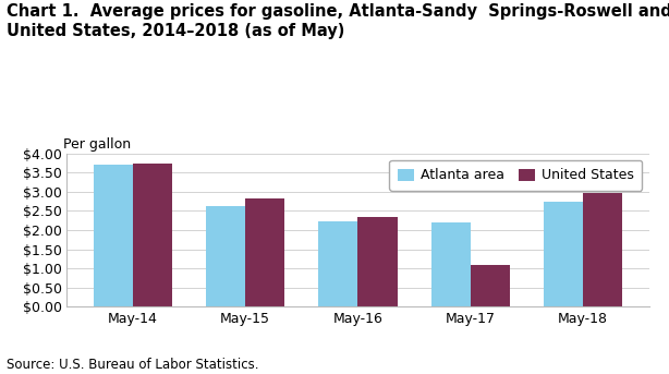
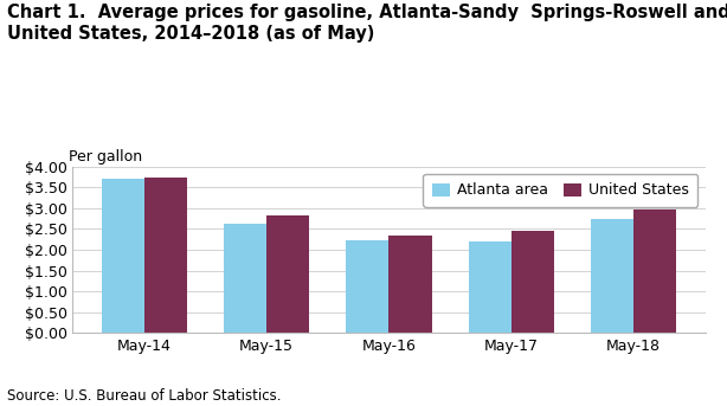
United States/May-17: $1.10 -> $2.46
